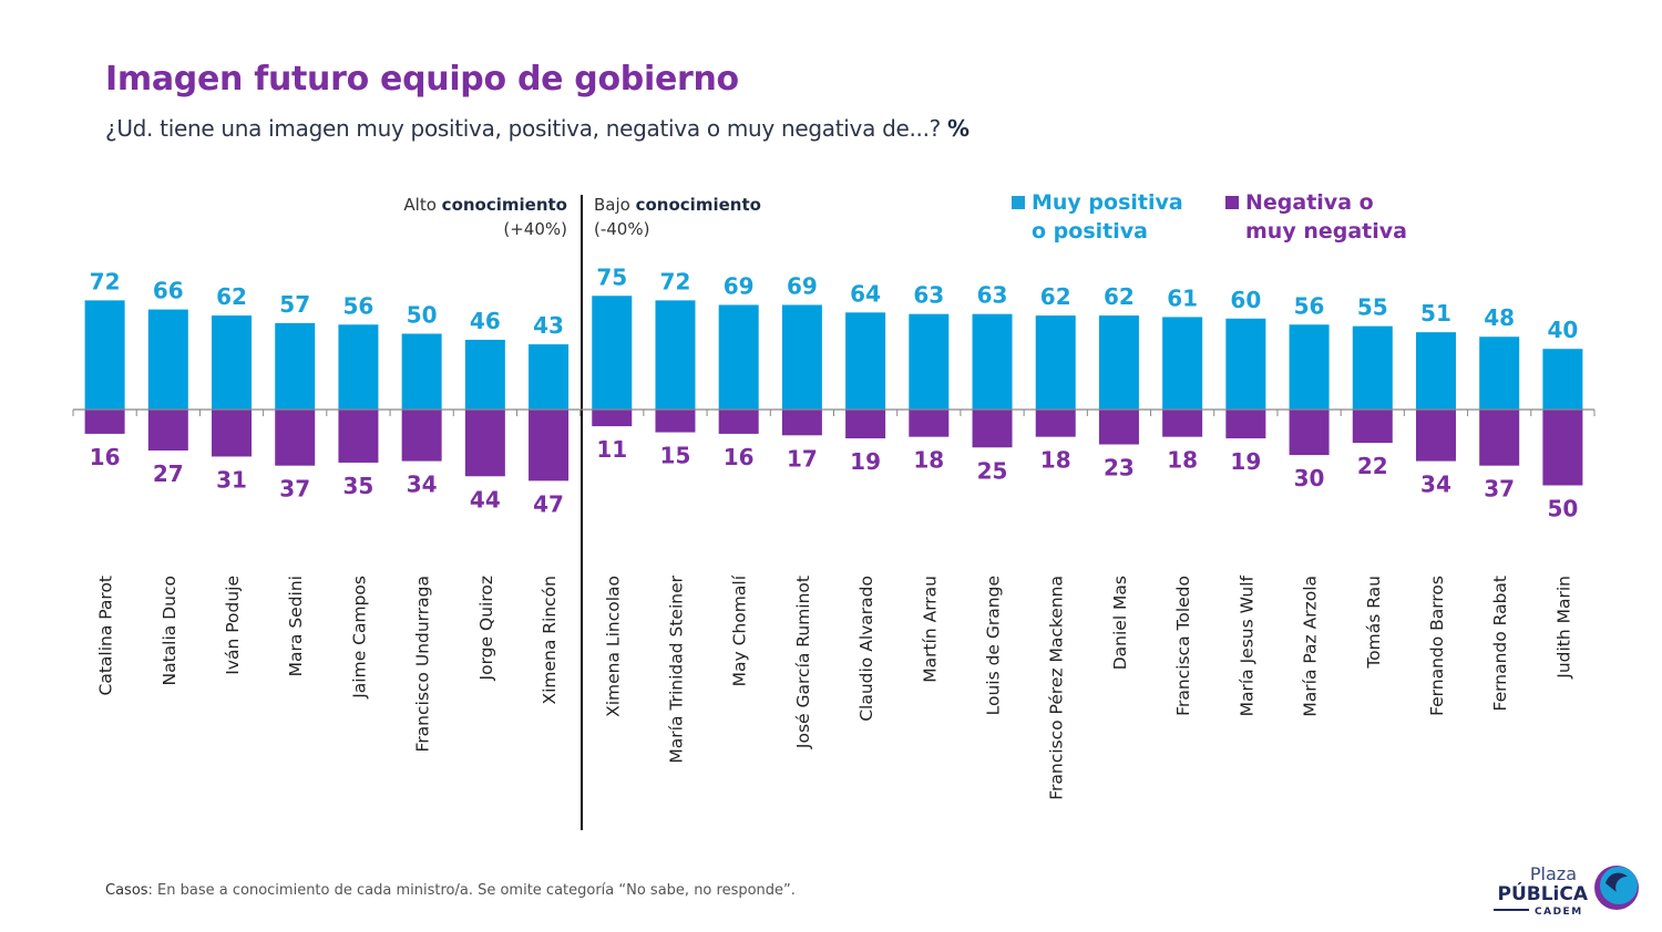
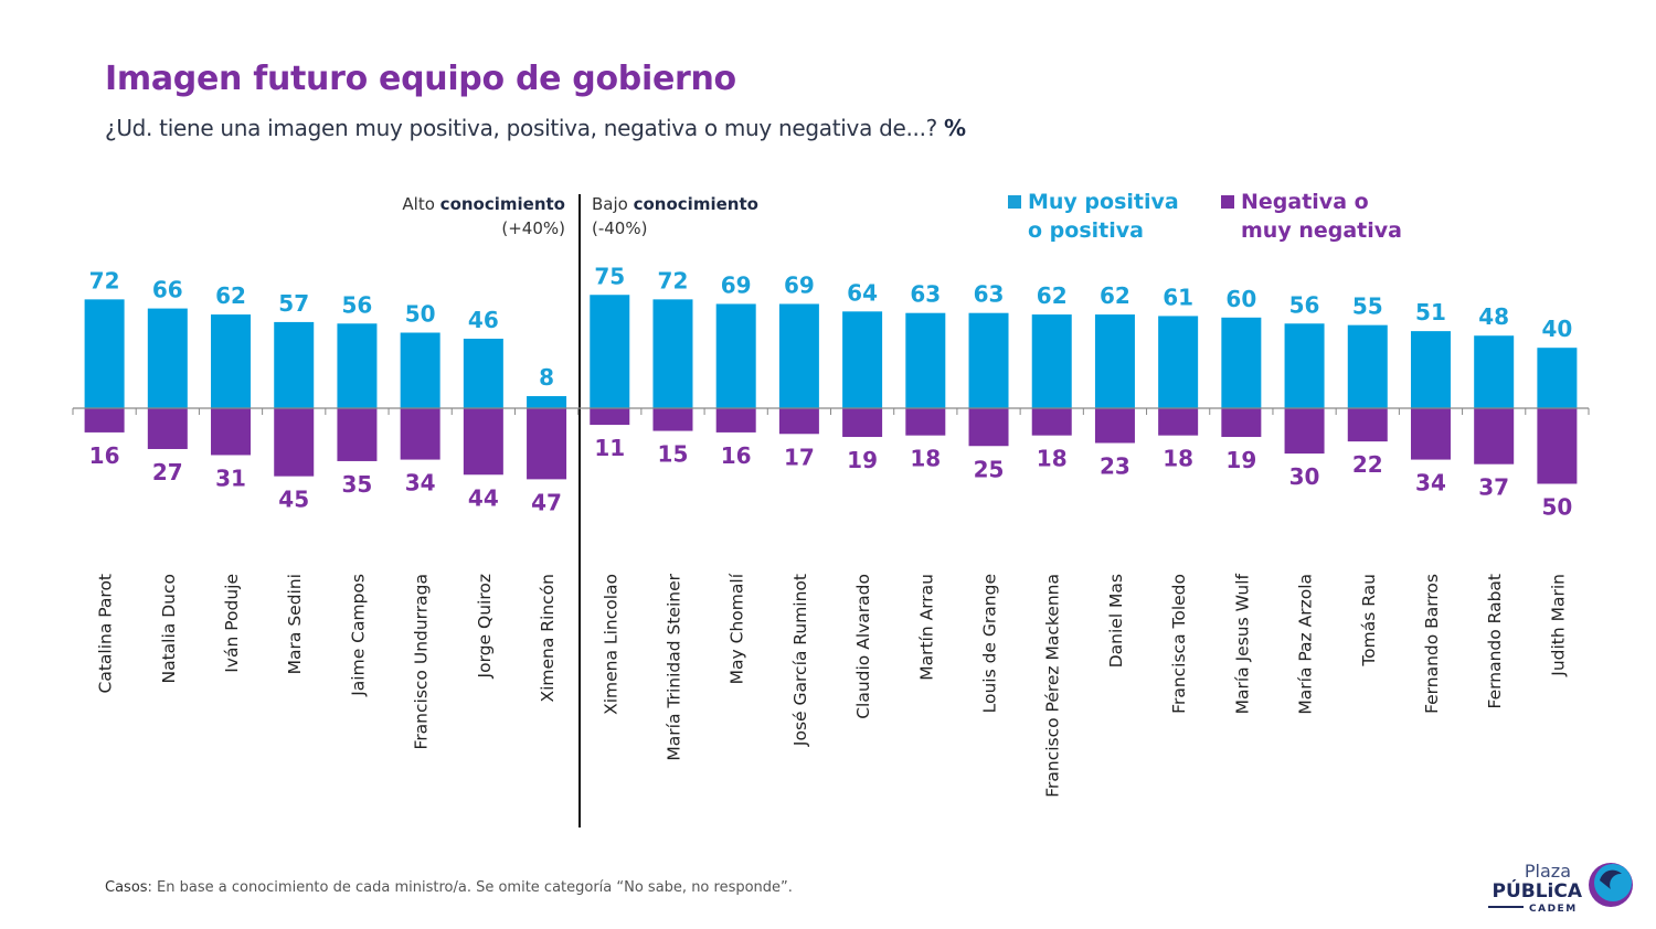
Negativa o muy negativa/Mara Sedini: 37 -> 45
Muy positiva o positiva/Ximena Rincón: 43 -> 8
